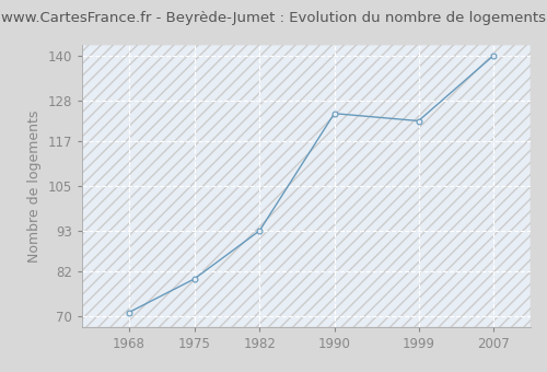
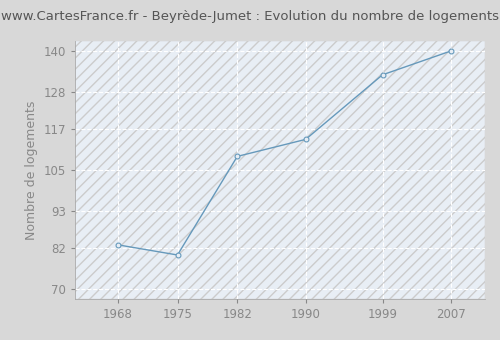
1968: 71.0 -> 83.0
1982: 93.0 -> 109.0
1990: 124.5 -> 114.0
1999: 122.5 -> 133.0
